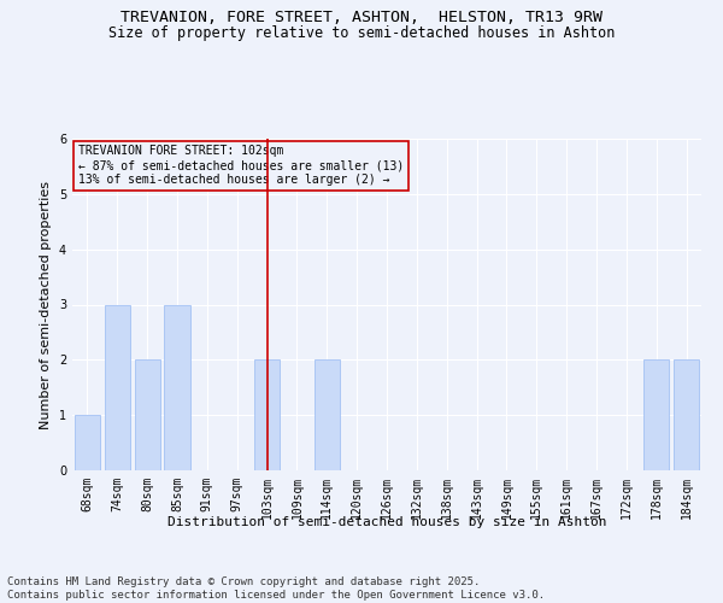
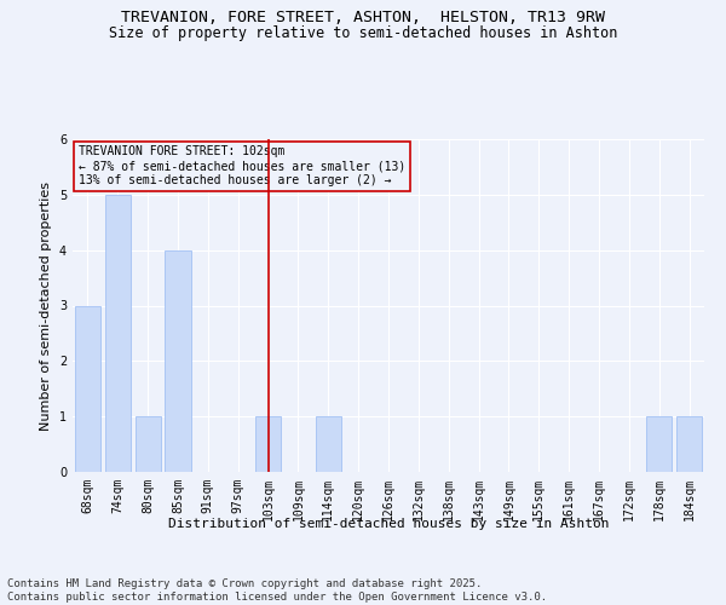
68sqm: 1 -> 3
74sqm: 3 -> 5
80sqm: 2 -> 1
85sqm: 3 -> 4
103sqm: 2 -> 1
114sqm: 2 -> 1
178sqm: 2 -> 1
184sqm: 2 -> 1
